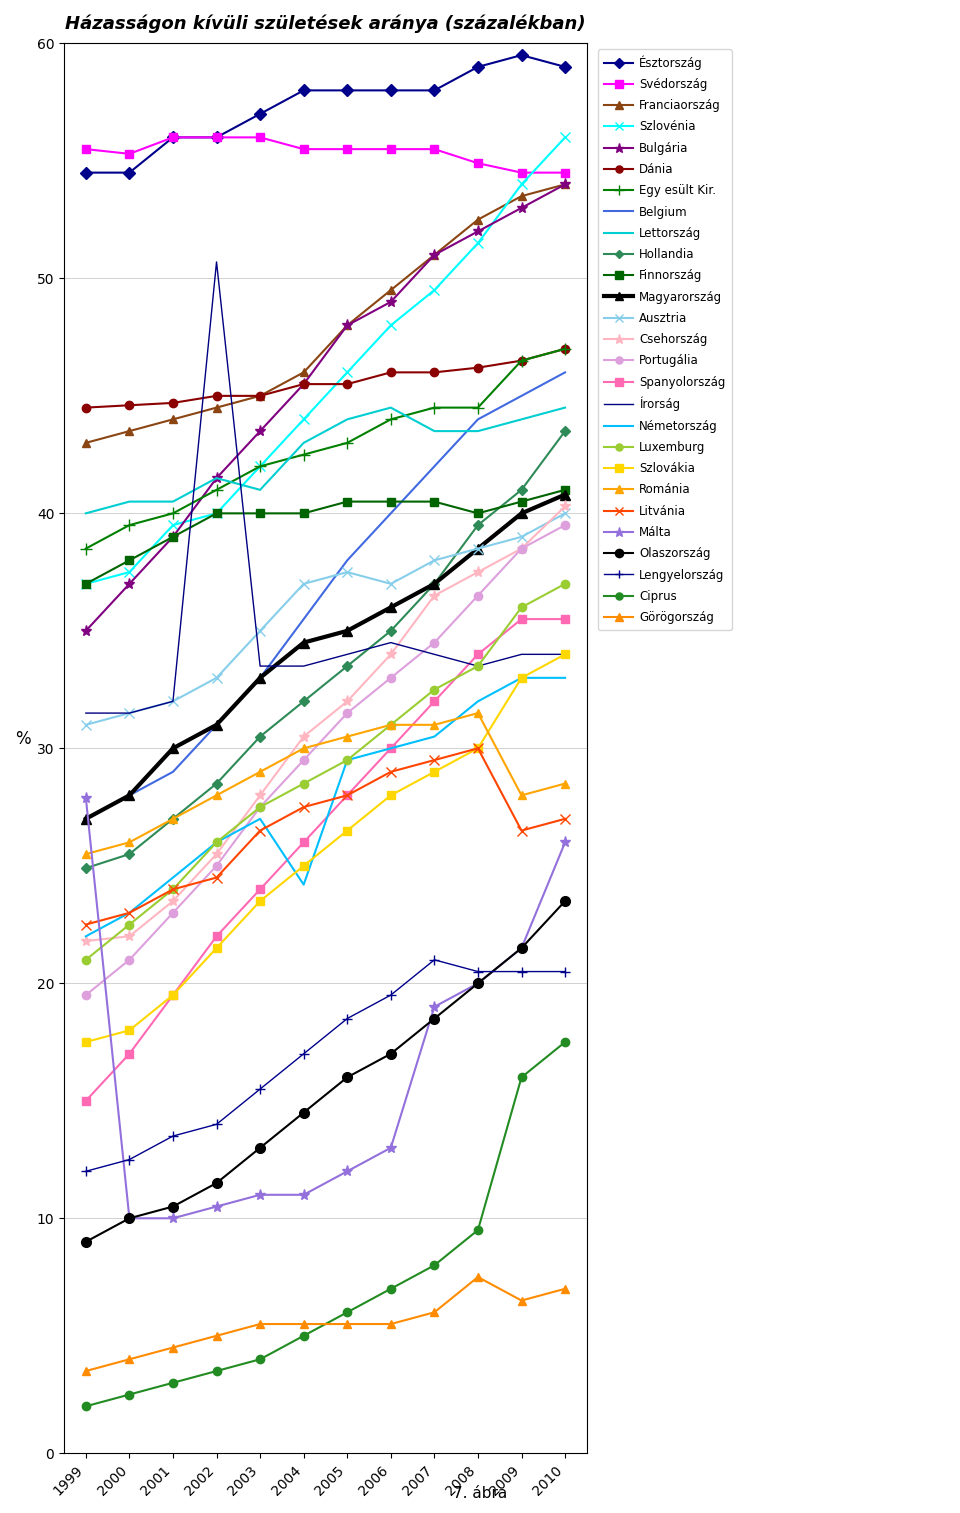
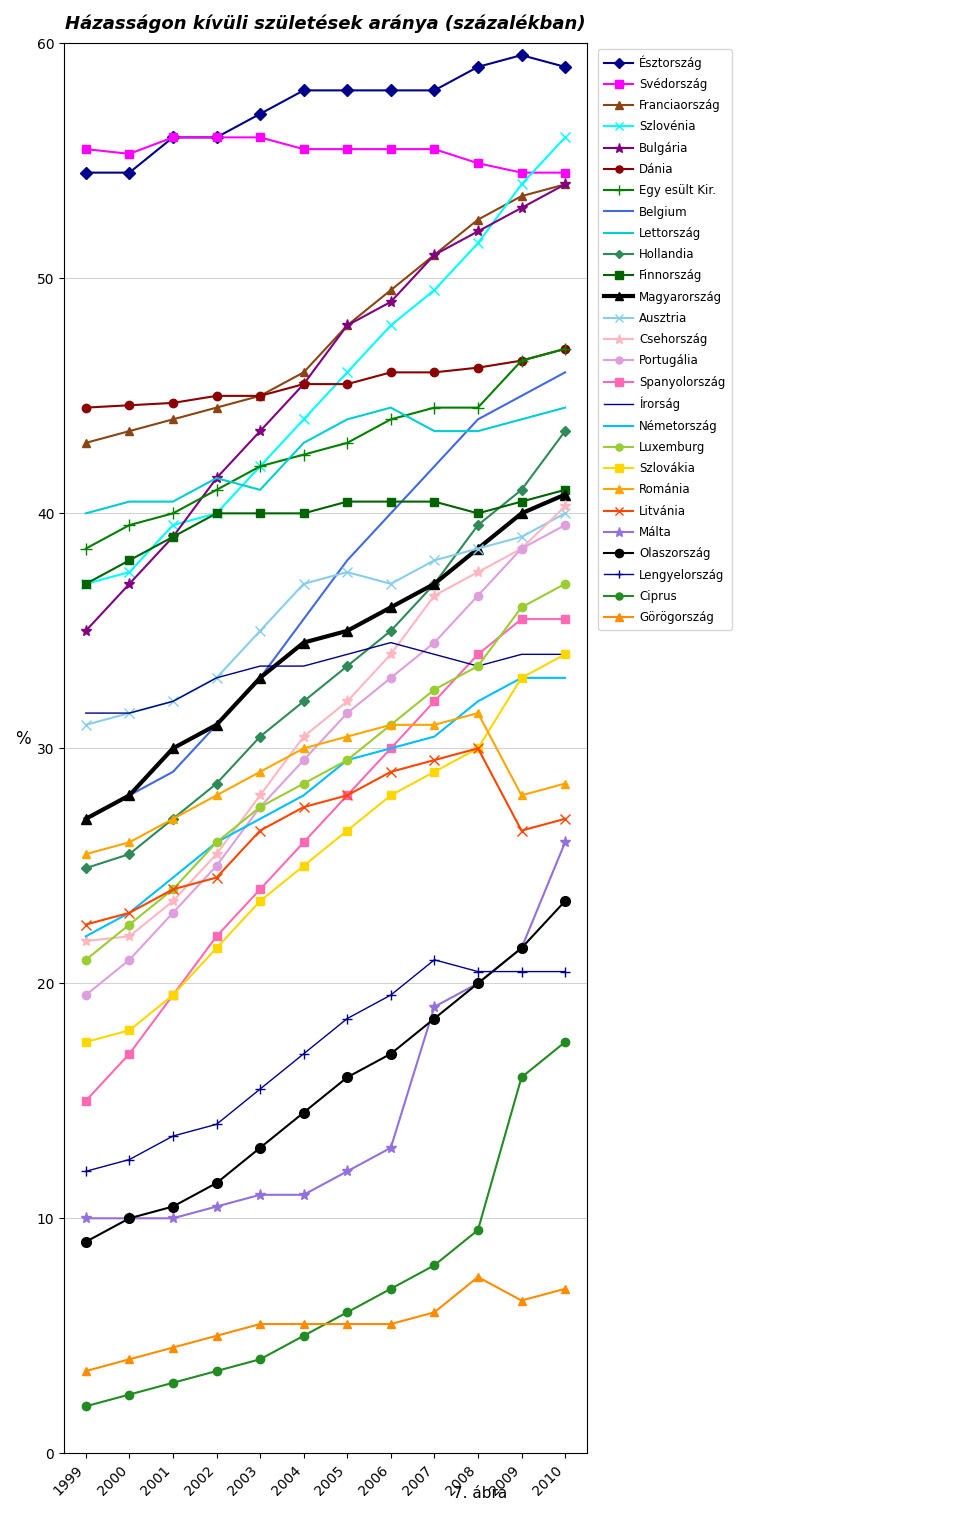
Málta/1999: 27.9 -> 10.0
Írorság/2002: 50.7 -> 33.0
Németország/2004: 24.2 -> 28.0
